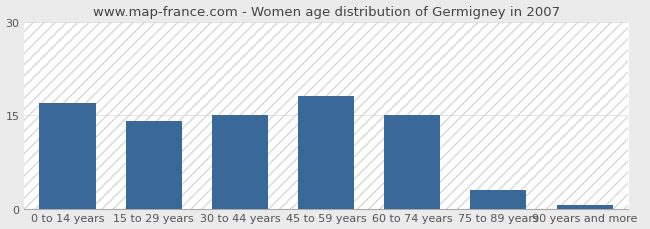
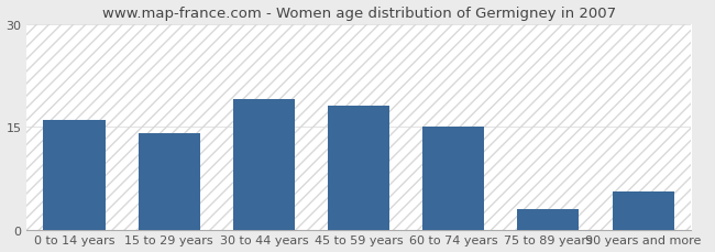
0 to 14 years: 17.0 -> 16.0
30 to 44 years: 15.0 -> 19.0
90 years and more: 0.5 -> 5.6
